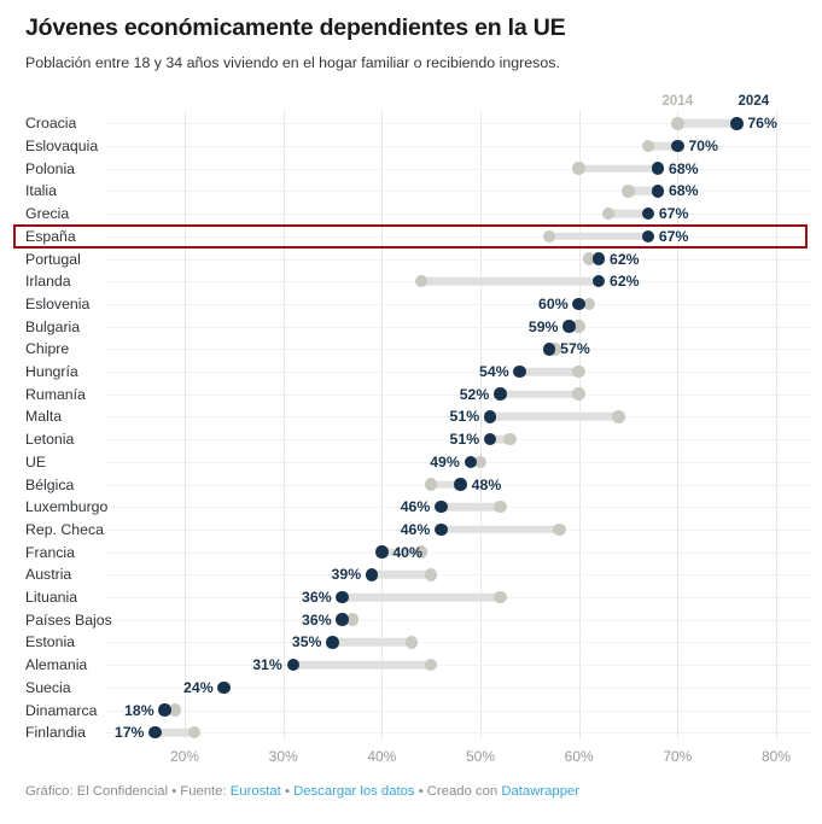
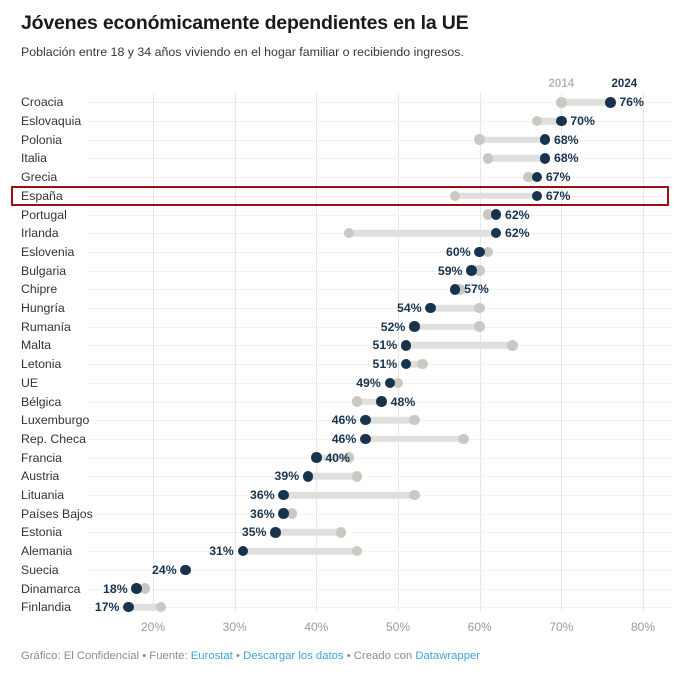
2014/Italia: 65% -> 61%
2014/Grecia: 63% -> 66%
